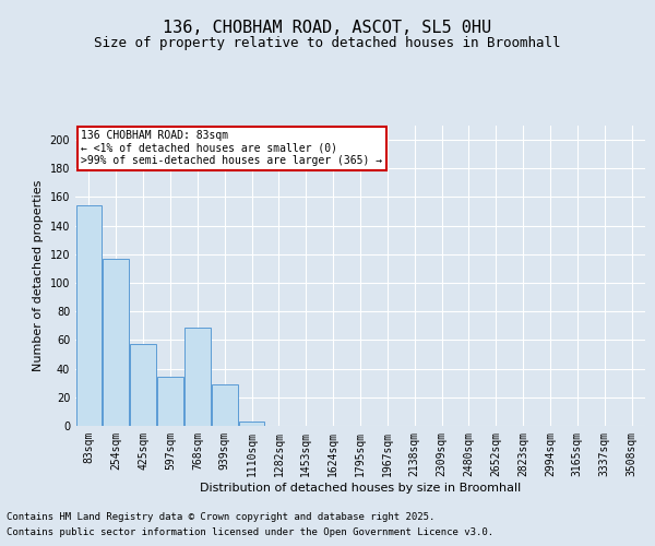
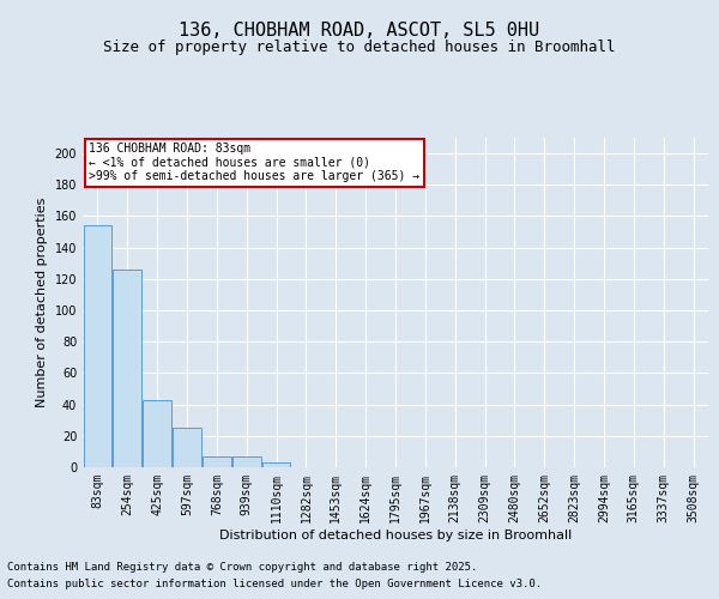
254sqm: 117 -> 126
425sqm: 57 -> 43
597sqm: 34 -> 25
768sqm: 69 -> 7
939sqm: 29 -> 7
